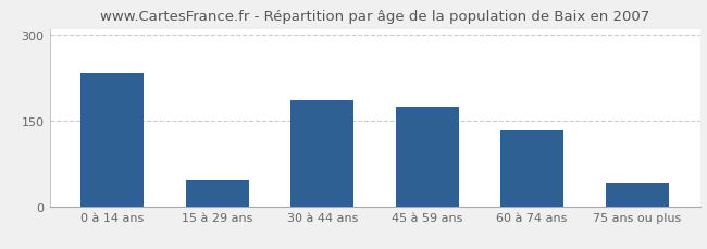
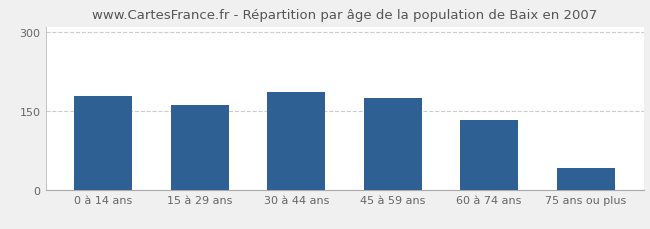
0 à 14 ans: 234 -> 178
15 à 29 ans: 46 -> 161
